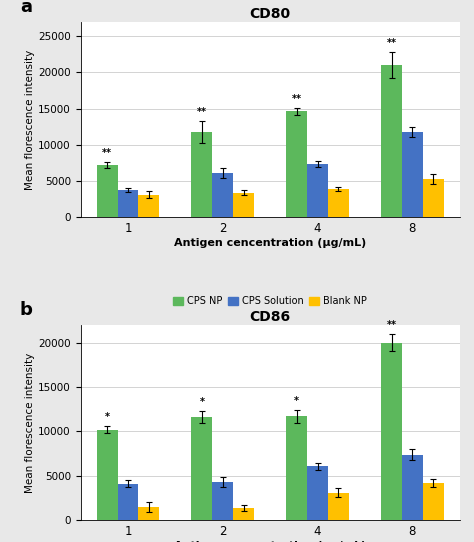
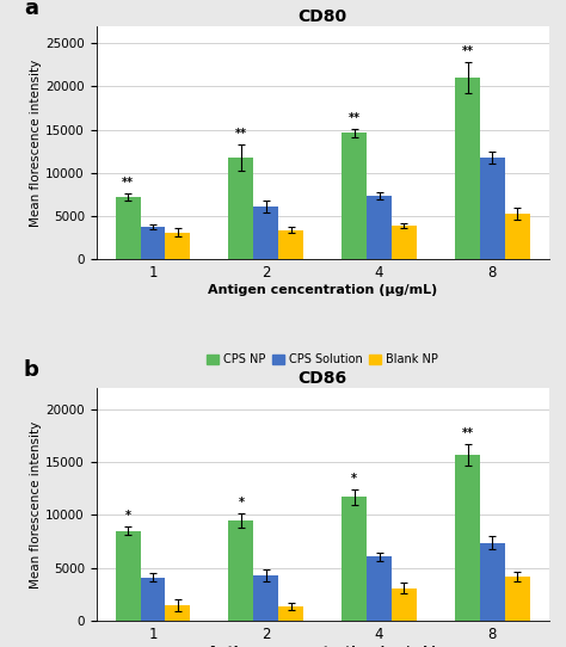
CD86/CPS NP/1: 10200 -> 8500
CD86/CPS NP/2: 11600 -> 9500
CD86/CPS NP/8: 20000 -> 15700
